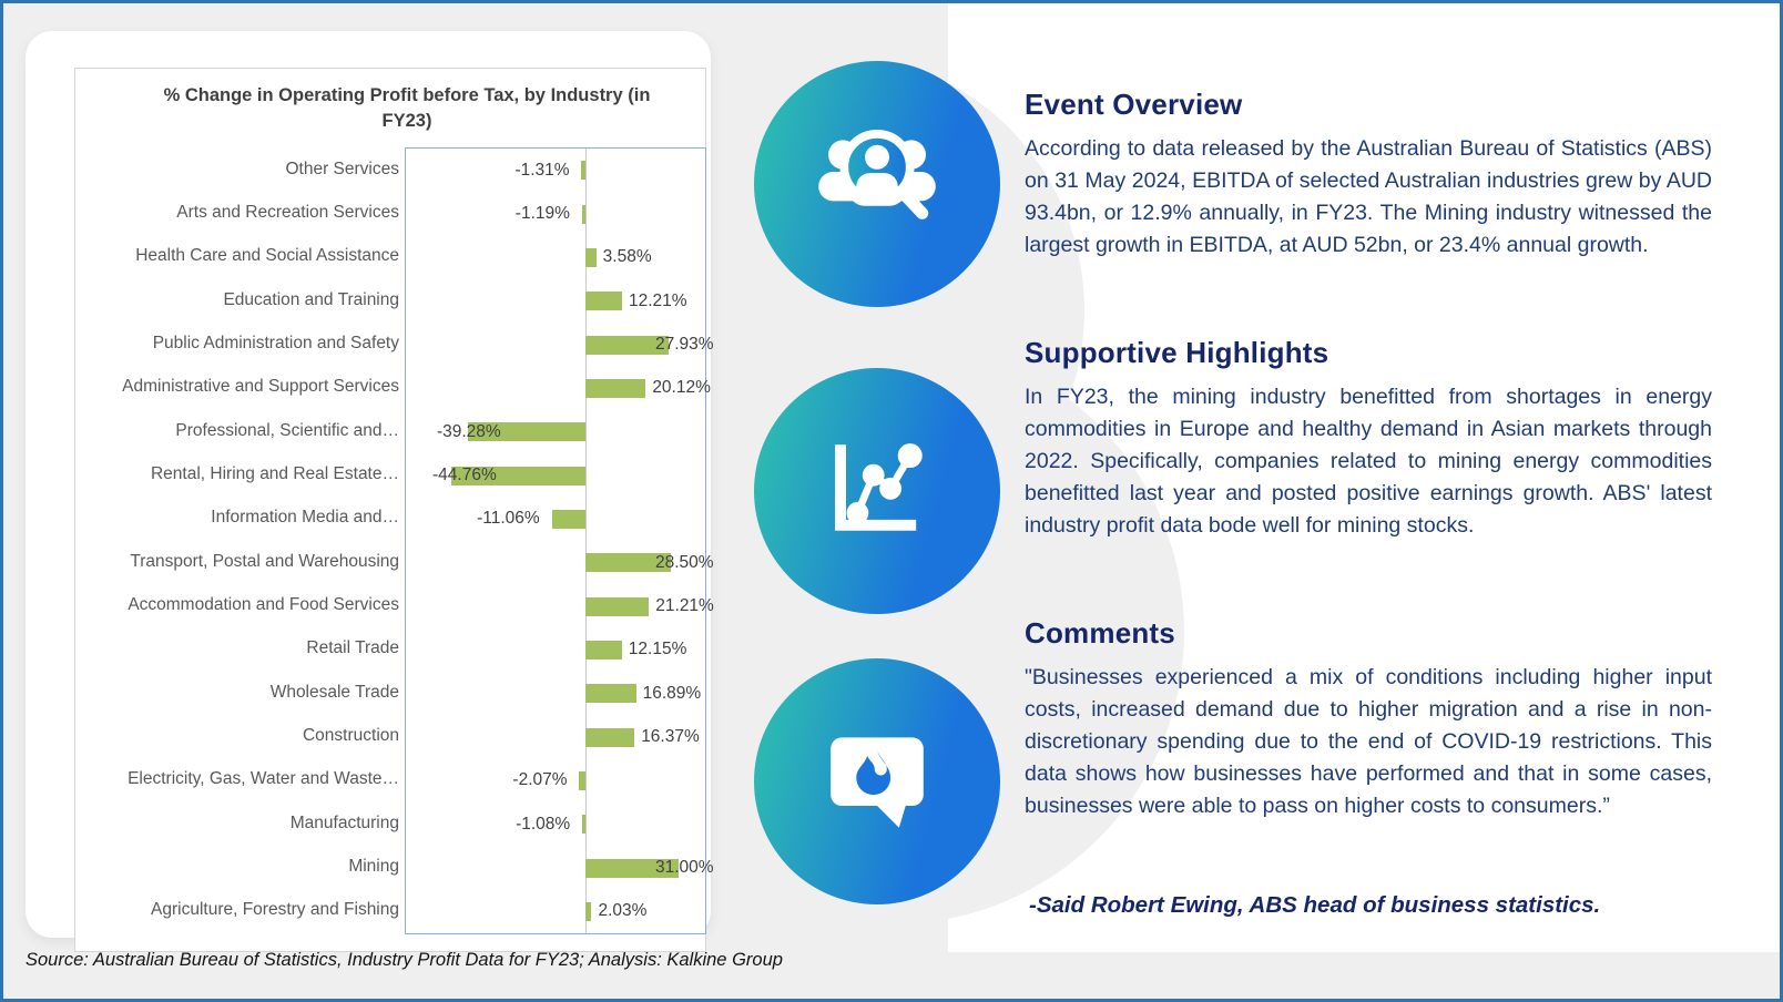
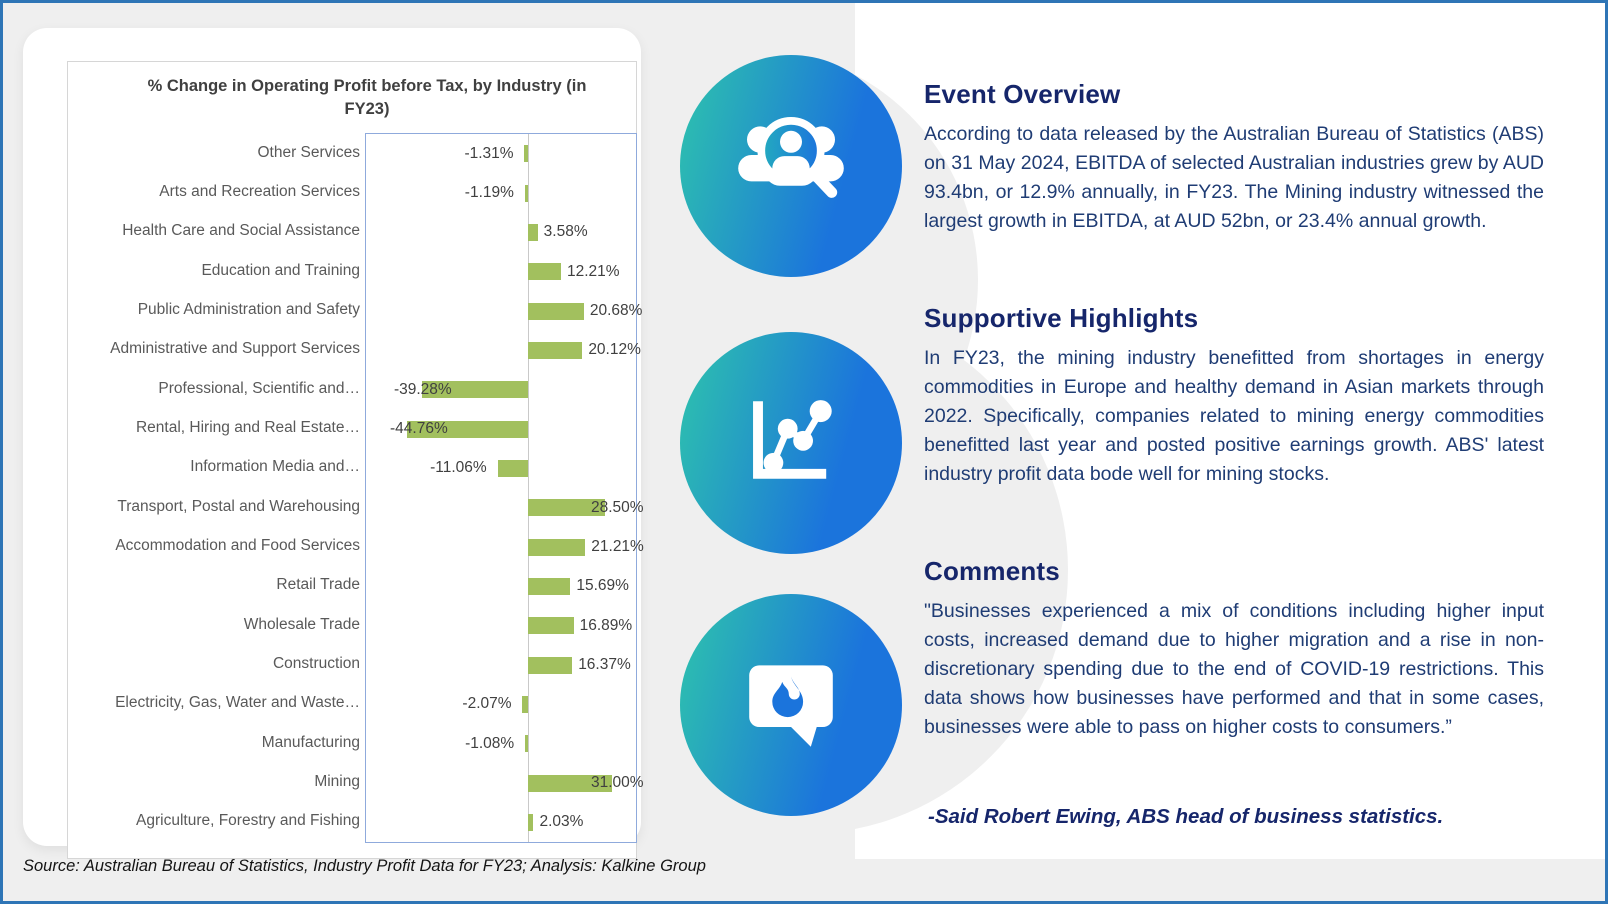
Public Administration and Safety: 27.93% -> 20.68%
Retail Trade: 12.15% -> 15.69%
